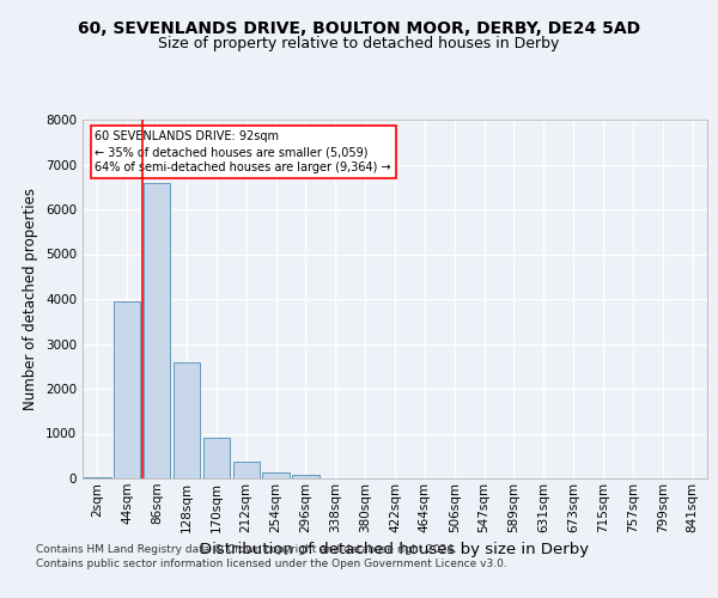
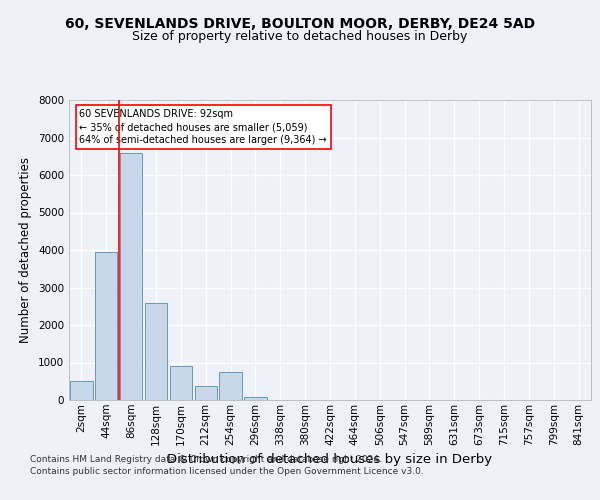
2sqm: 20 -> 500
254sqm: 130 -> 750
